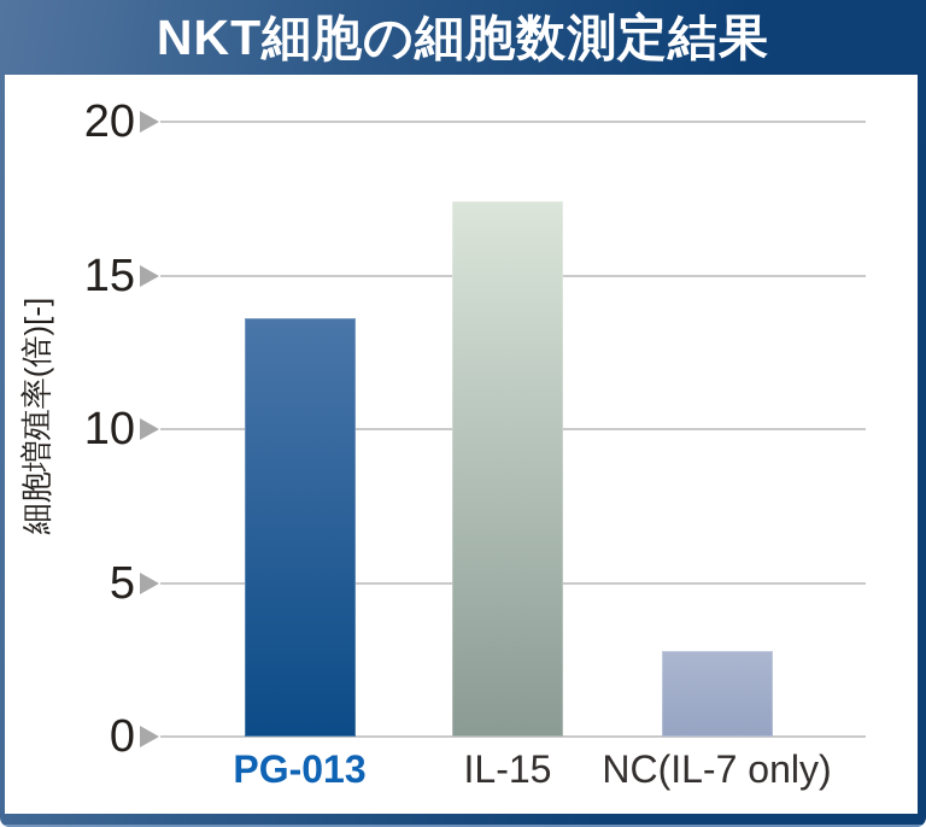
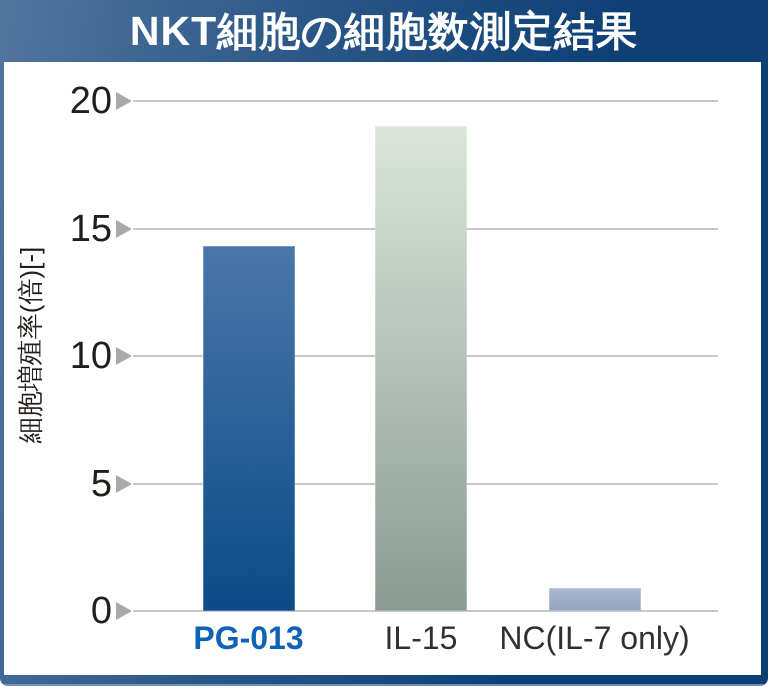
PG-013: 13.6 -> 14.3
IL-15: 17.4 -> 19.0
NC(IL-7 only): 2.8 -> 0.9
